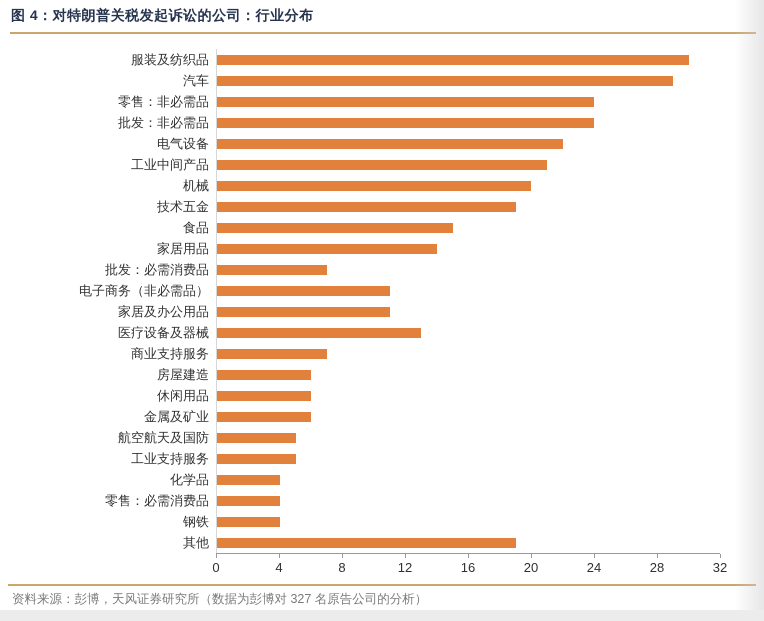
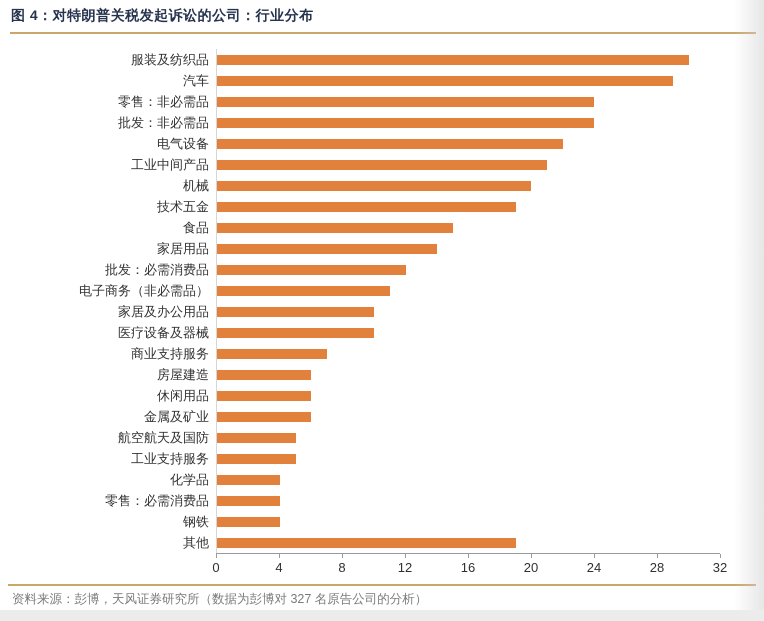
批发：必需消费品: 7 -> 12
家居及办公用品: 11 -> 10
医疗设备及器械: 13 -> 10
